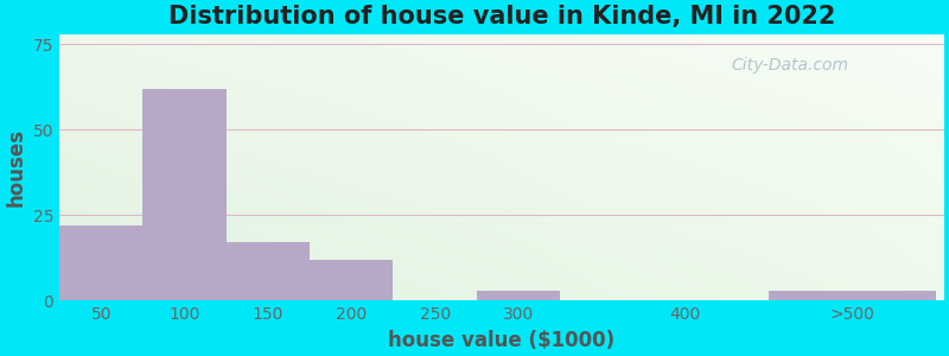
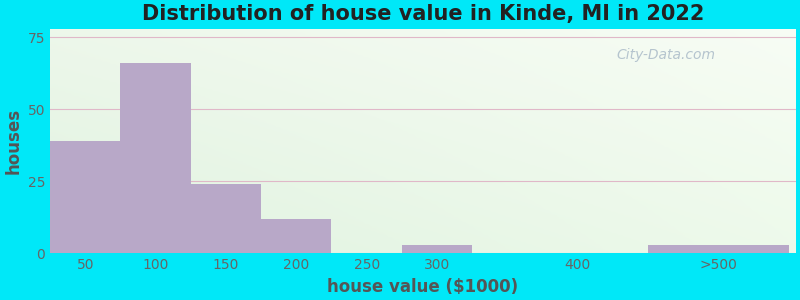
50: 22 -> 39
100: 62 -> 66
150: 17 -> 24
